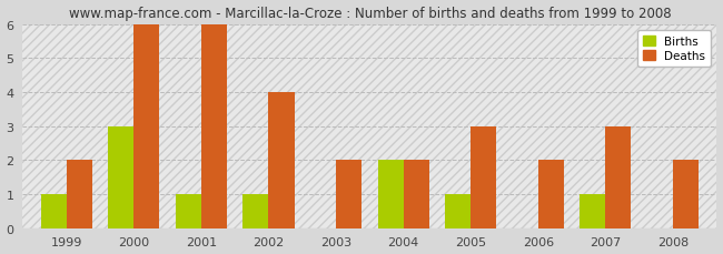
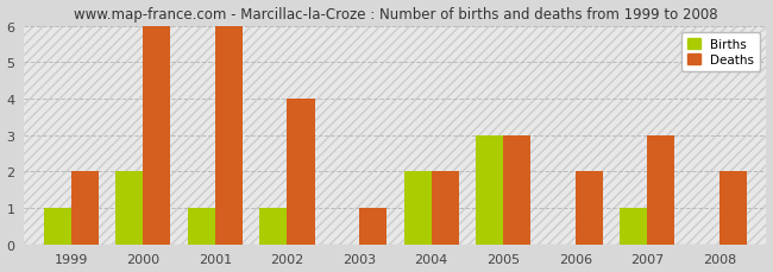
Births/2000: 3 -> 2
Deaths/2003: 2 -> 1
Births/2005: 1 -> 3
